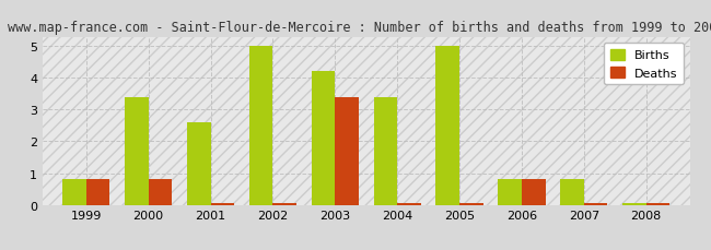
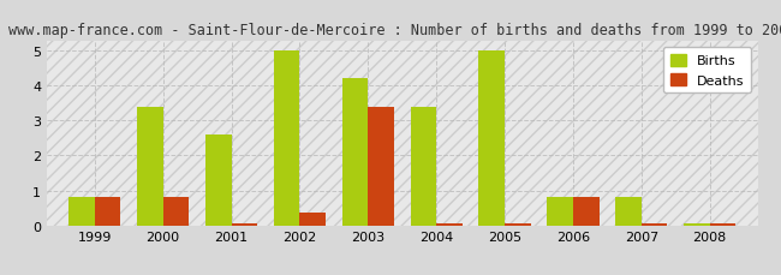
Deaths/2002: 0.05 -> 0.35
